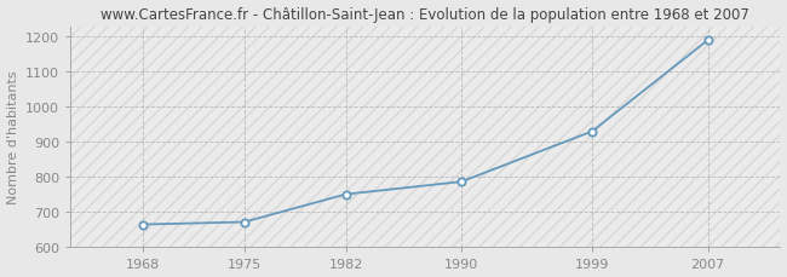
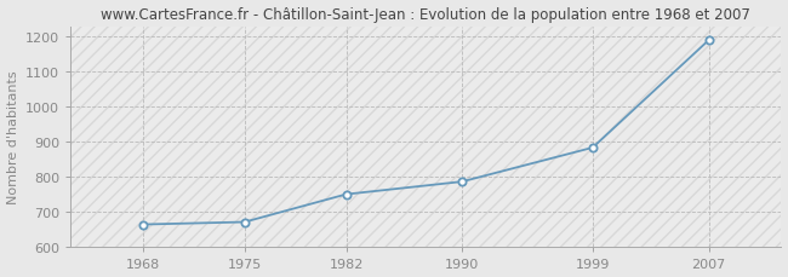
1999: 930 -> 884
